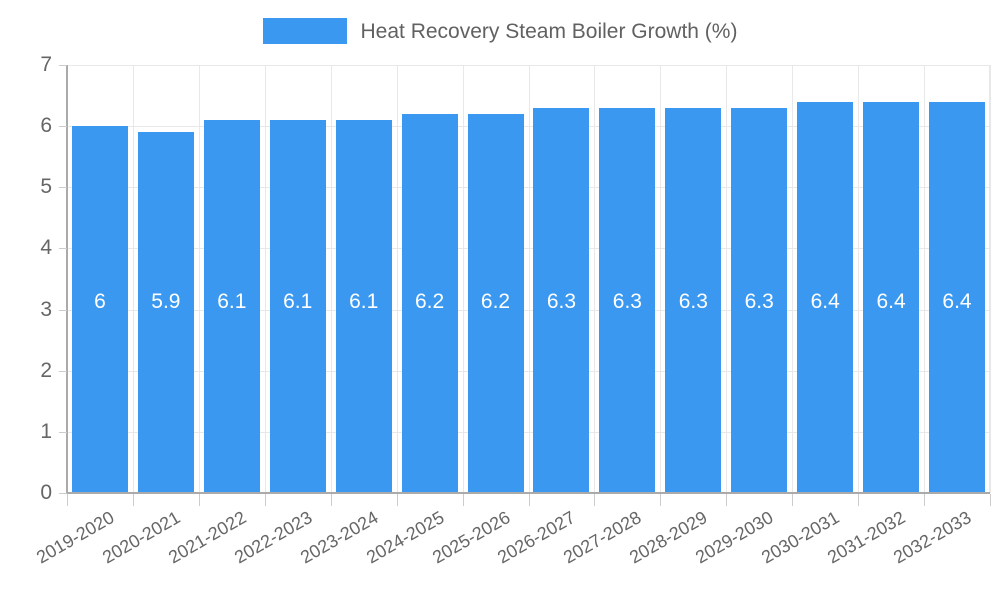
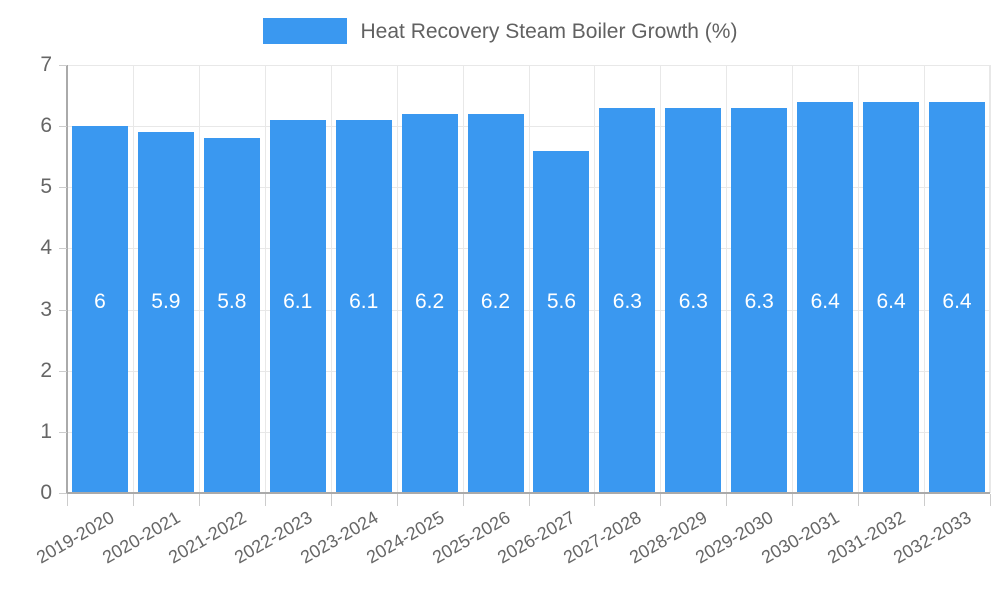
2021-2022: 6.1 -> 5.8
2026-2027: 6.3 -> 5.6
